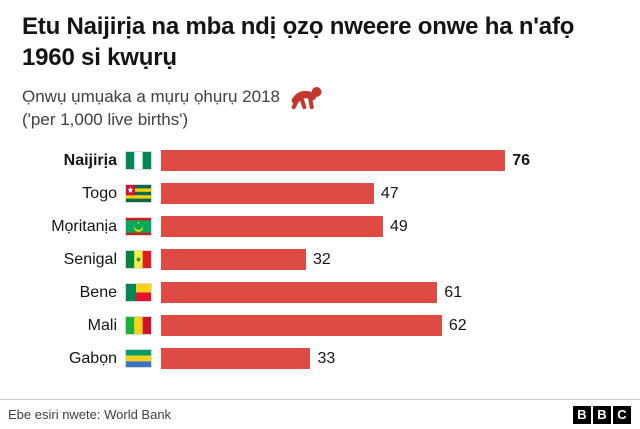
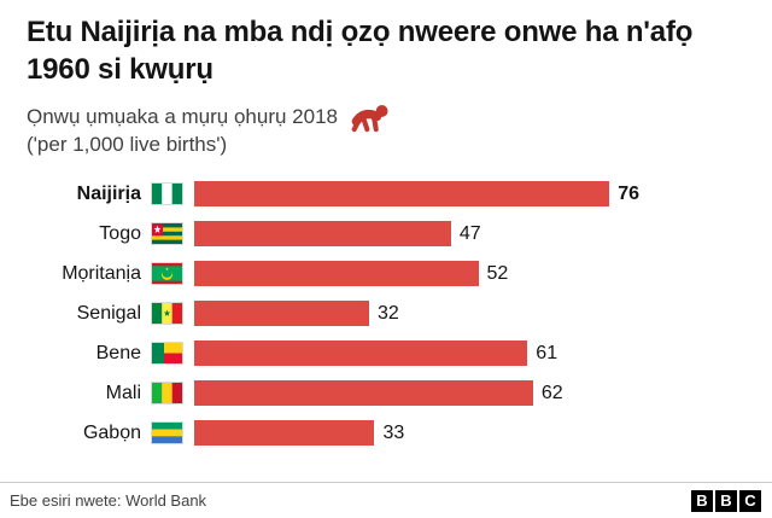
Mọritanịa: 49 -> 52
